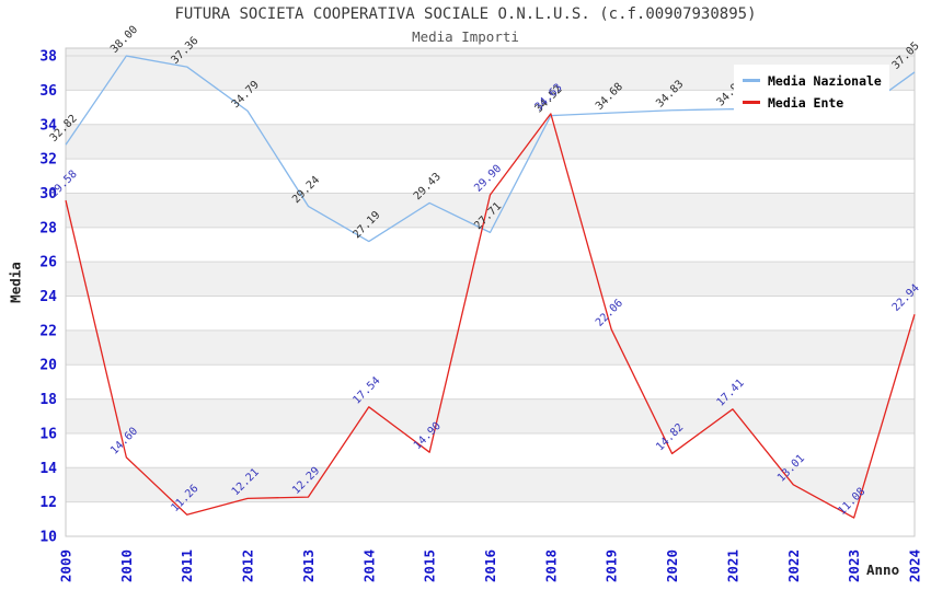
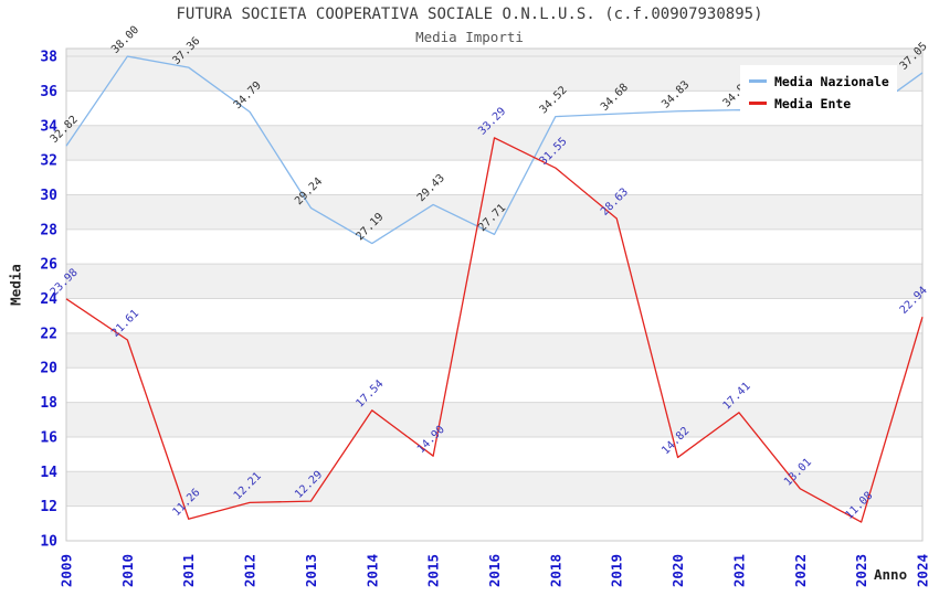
Media Ente/2009: 29.58 -> 23.98
Media Ente/2010: 14.60 -> 21.61
Media Ente/2016: 29.90 -> 33.29
Media Ente/2018: 34.63 -> 31.55
Media Ente/2019: 22.06 -> 28.63
